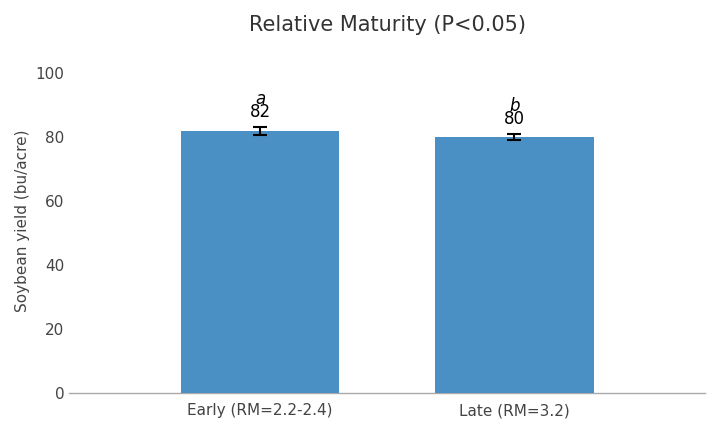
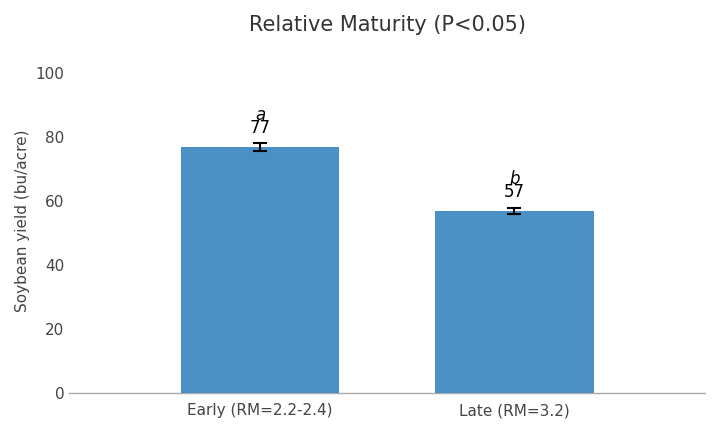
Early (RM=2.2-2.4): 82 -> 77
Late (RM=3.2): 80 -> 57
